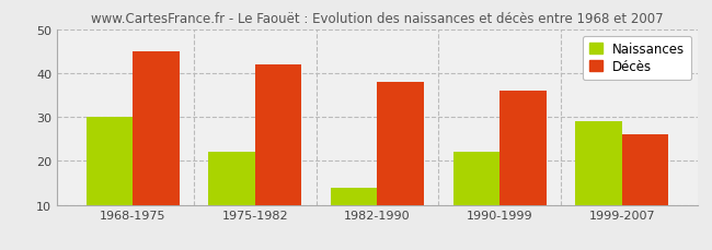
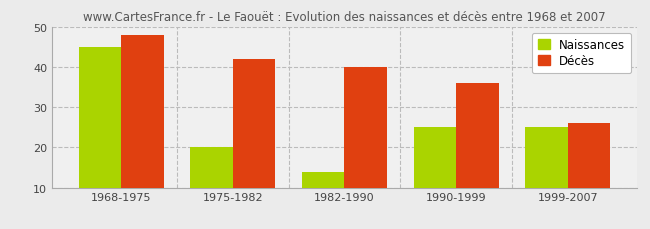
Naissances/1968-1975: 30 -> 45
Décès/1968-1975: 45 -> 48
Naissances/1975-1982: 22 -> 20
Décès/1982-1990: 38 -> 40
Naissances/1990-1999: 22 -> 25
Naissances/1999-2007: 29 -> 25
